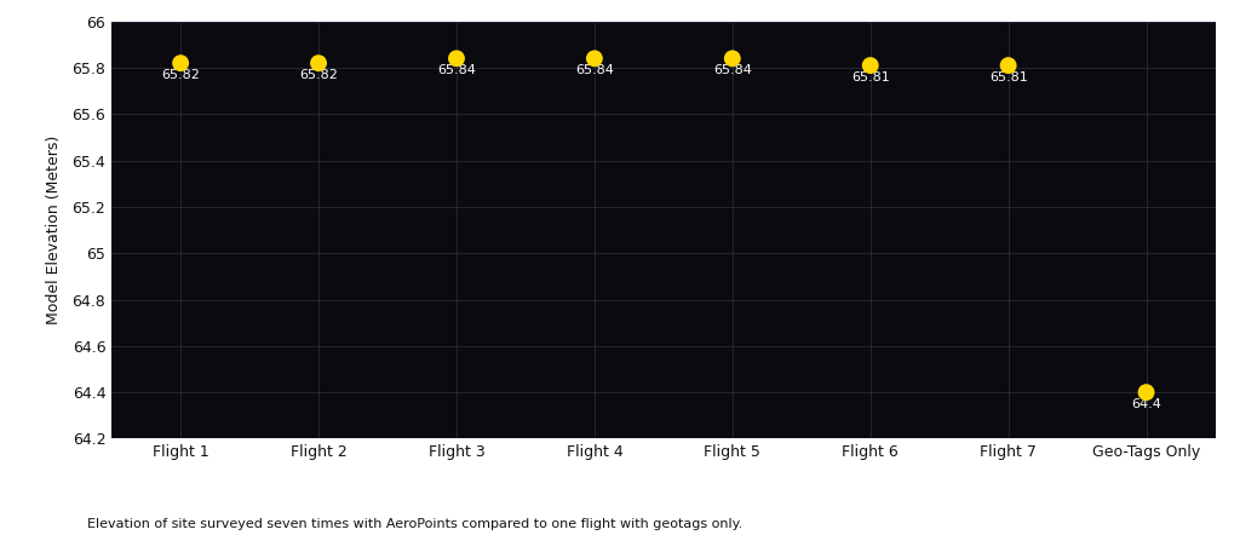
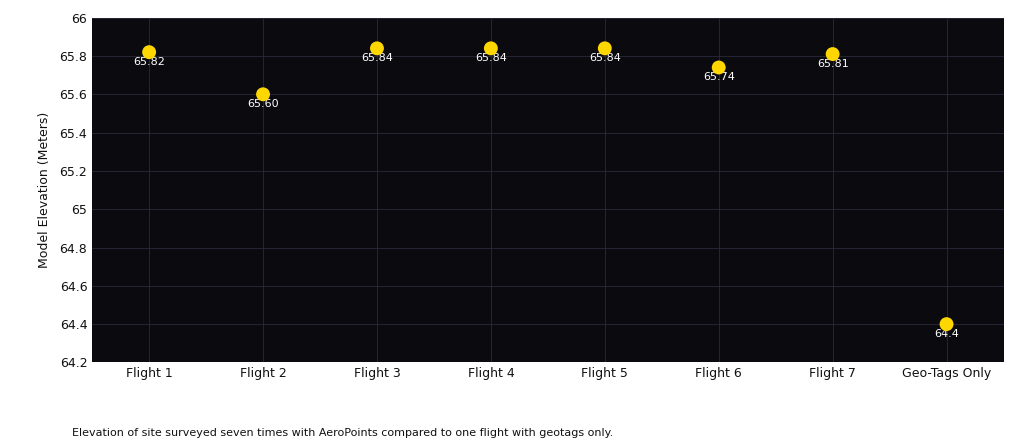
Flight 2: 65.82 -> 65.60
Flight 6: 65.81 -> 65.74
